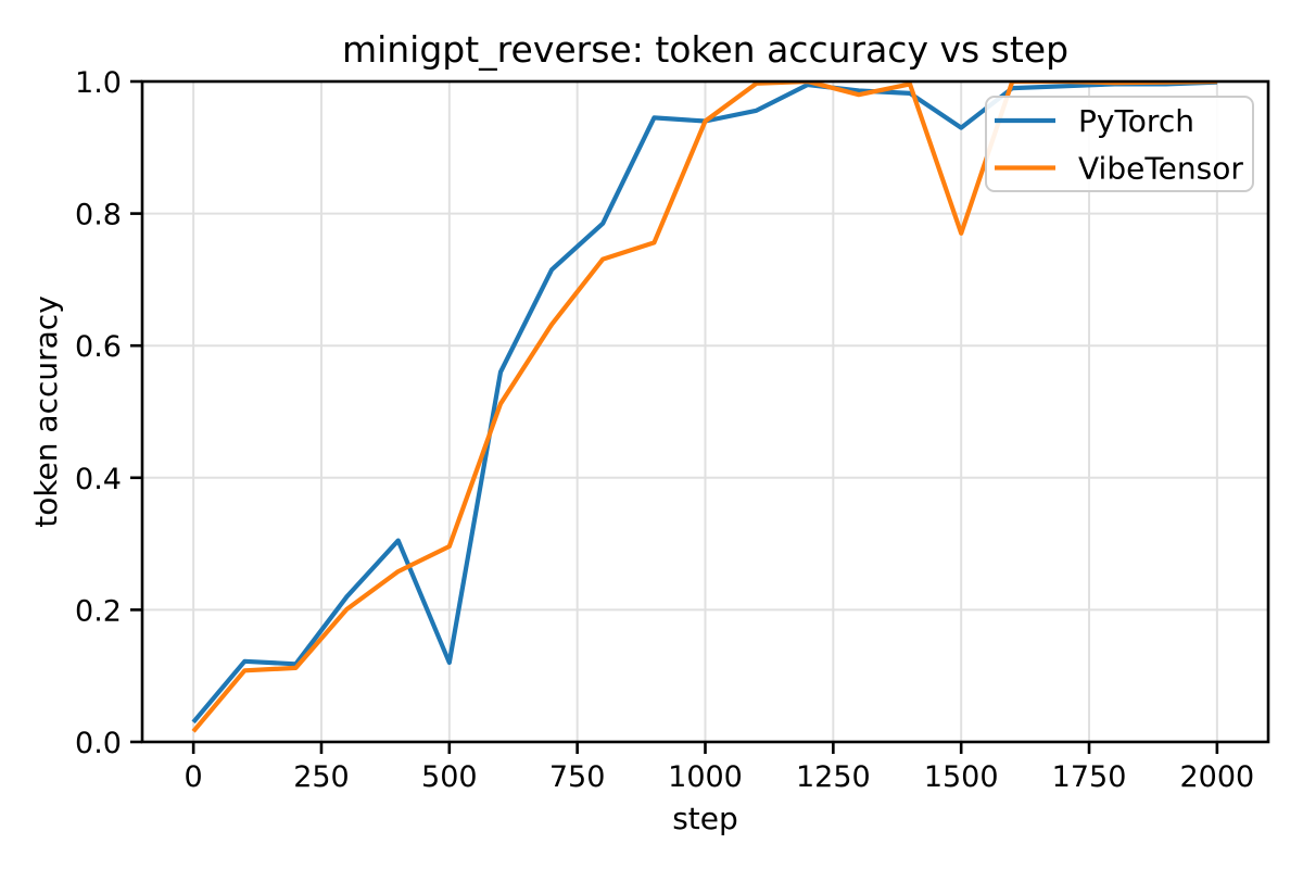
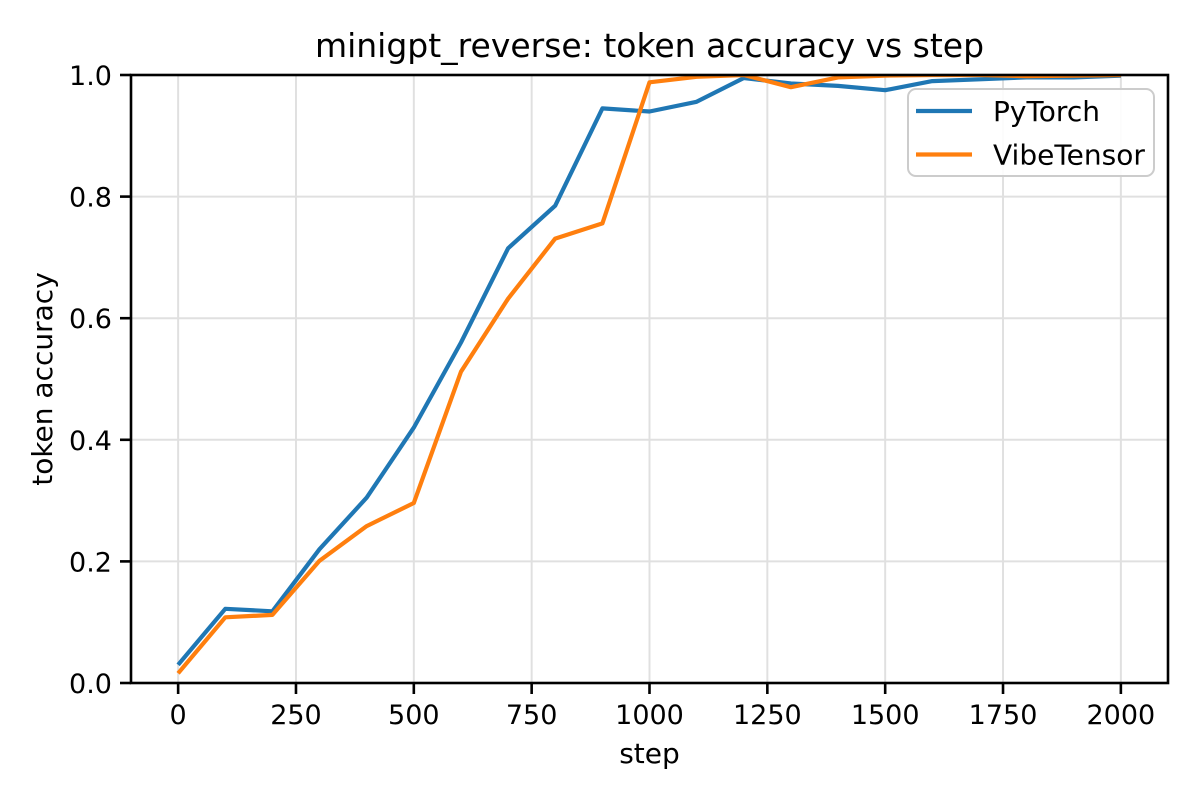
PyTorch/500: 0.12 -> 0.42
VibeTensor/1000: 0.94 -> 0.99
PyTorch/1500: 0.93 -> 0.97
VibeTensor/1500: 0.77 -> 1.00
